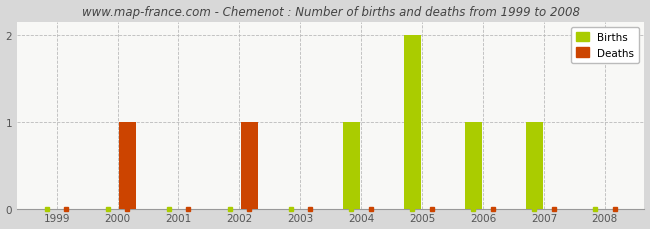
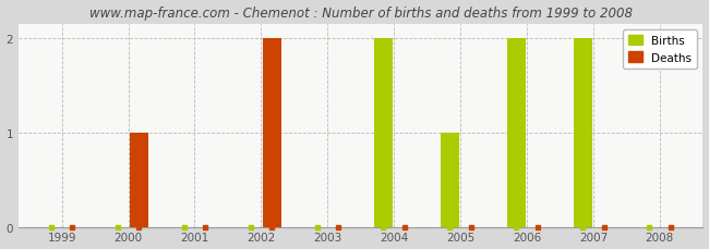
Deaths/2002: 1 -> 2
Births/2004: 1 -> 2
Births/2005: 2 -> 1
Births/2006: 1 -> 2
Births/2007: 1 -> 2
